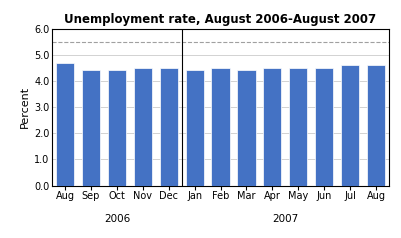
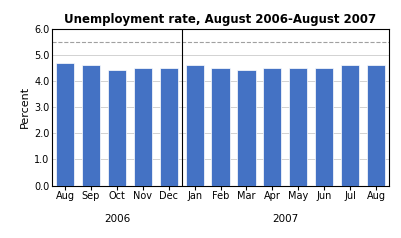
Sep: 4.4 -> 4.6
Jan: 4.4 -> 4.6
